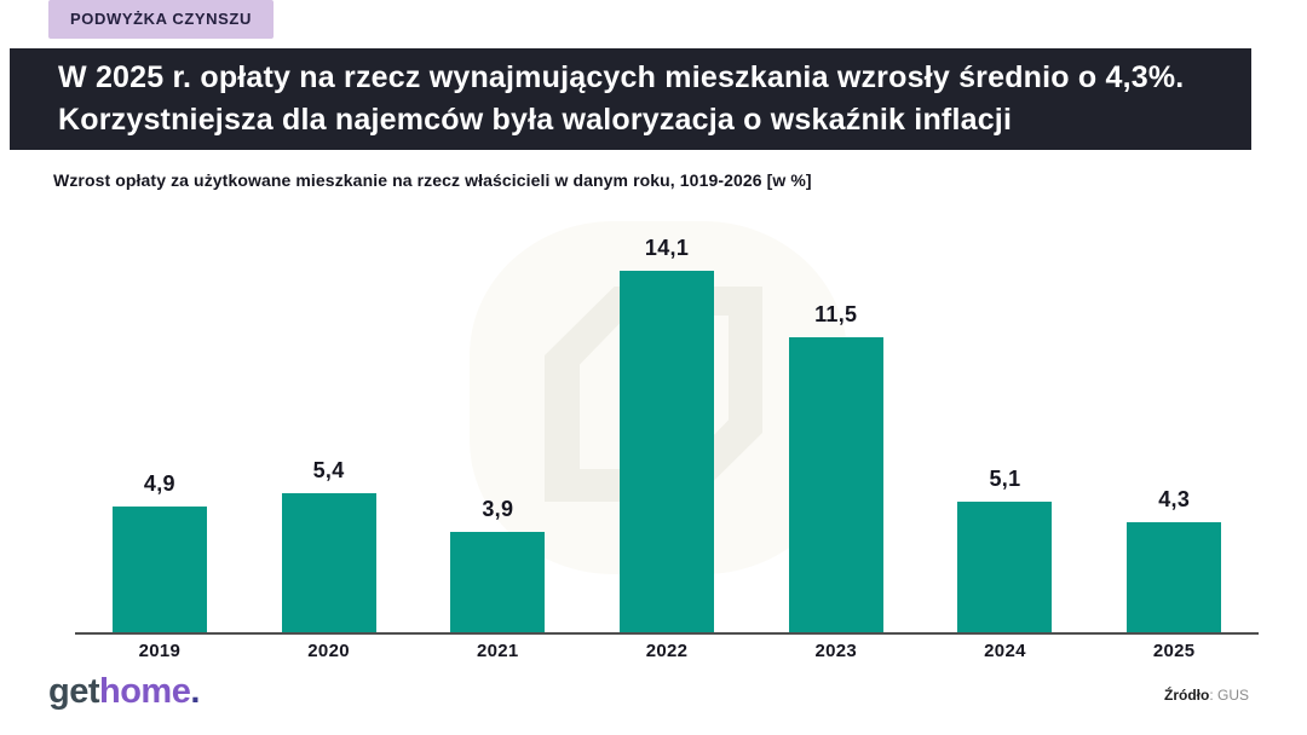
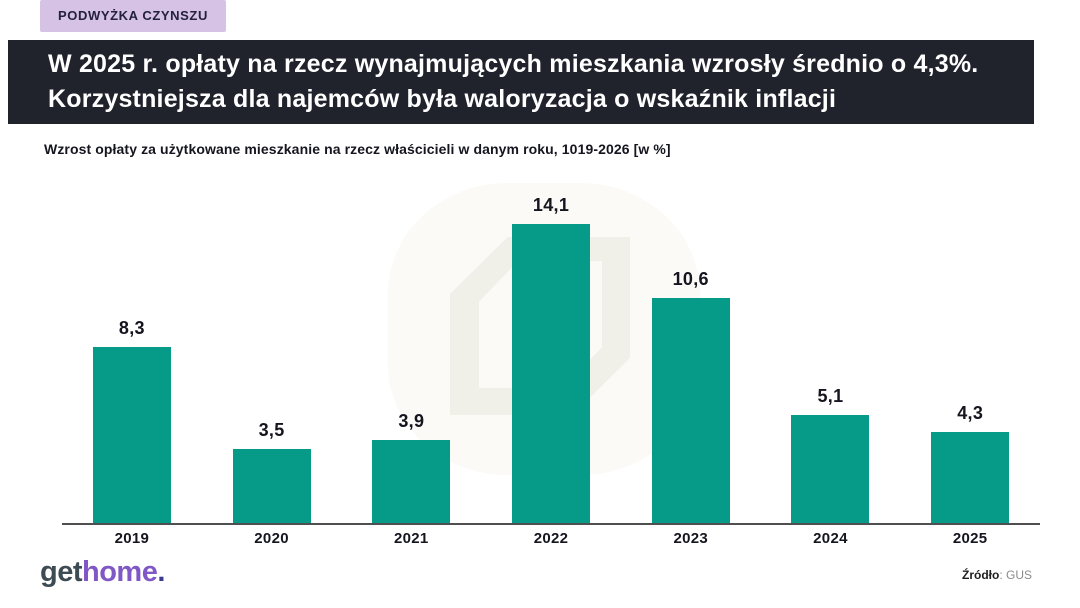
2019: 4,9 -> 8,3
2020: 5,4 -> 3,5
2023: 11,5 -> 10,6
